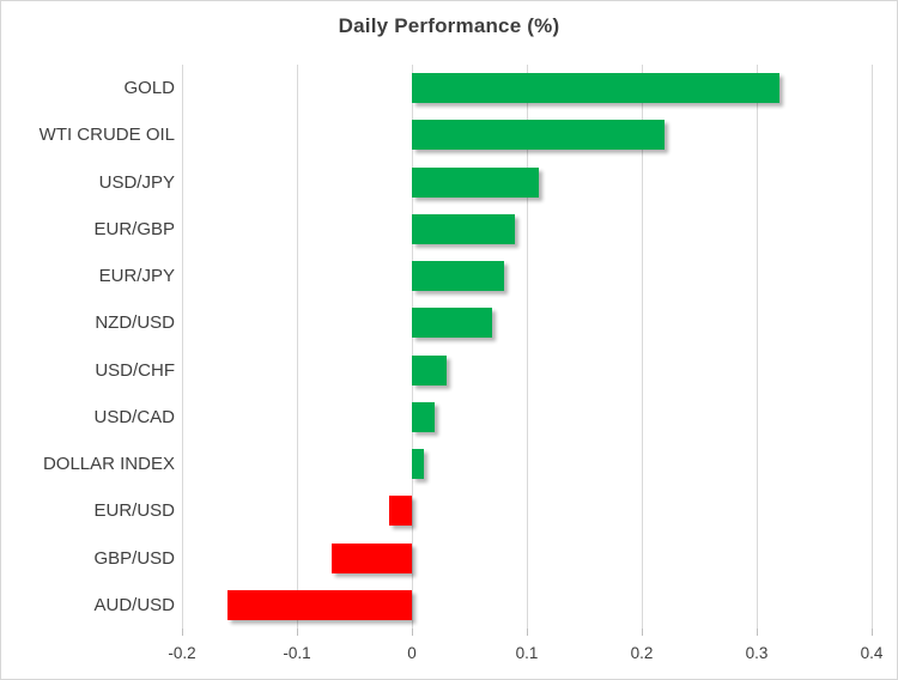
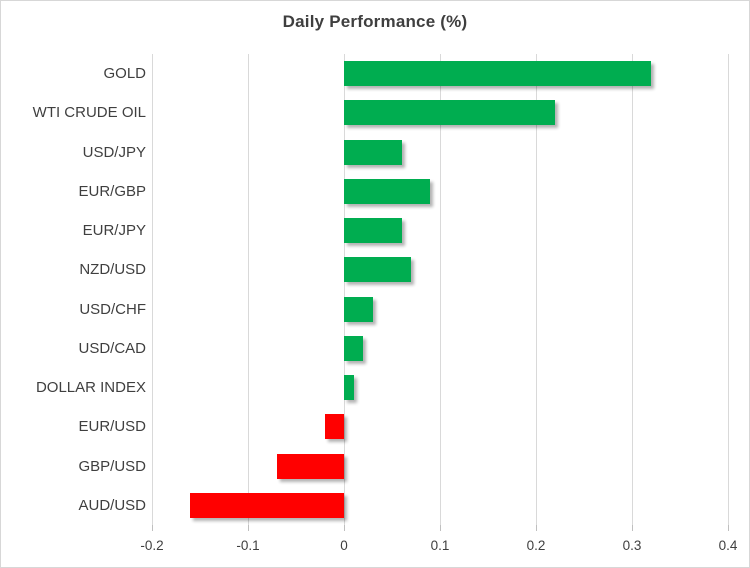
USD/JPY: 0.11 -> 0.06
EUR/JPY: 0.08 -> 0.06
